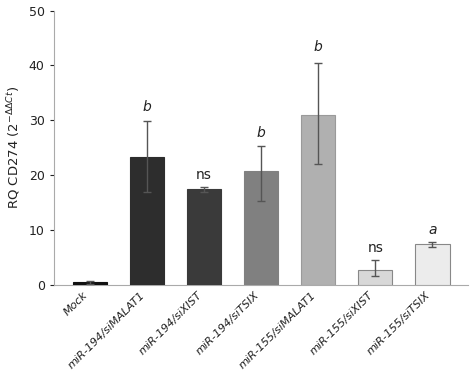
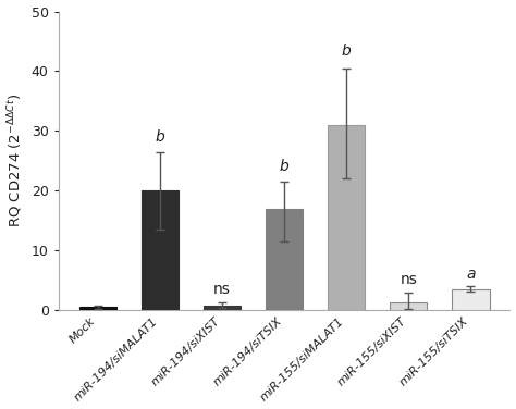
miR-194/siMALAT1: 23.4 -> 20.0
miR-194/siXIST: 17.4 -> 0.8
miR-194/siTSIX: 20.8 -> 17.0
miR-155/siXIST: 2.8 -> 1.2
miR-155/siTSIX: 7.4 -> 3.5
